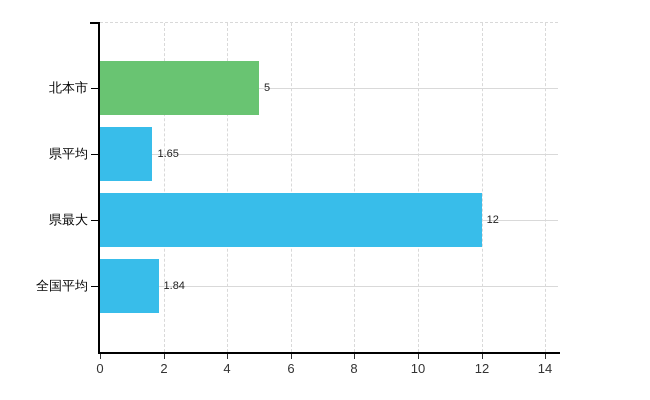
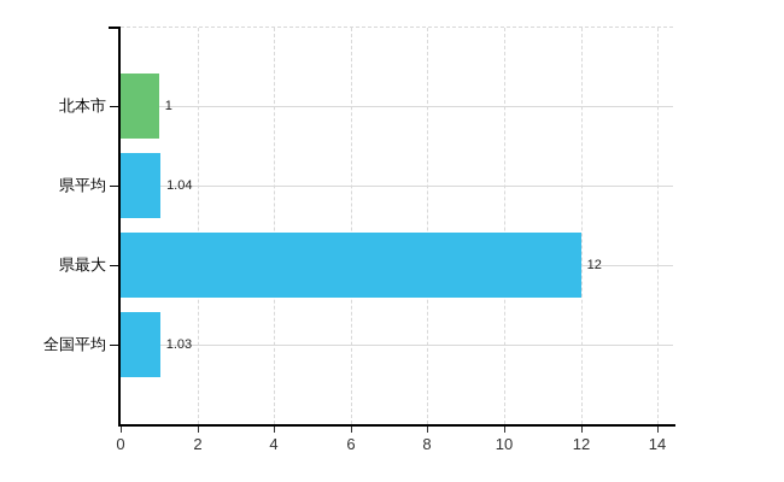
北本市: 5 -> 1
県平均: 1.65 -> 1.04
全国平均: 1.84 -> 1.03
